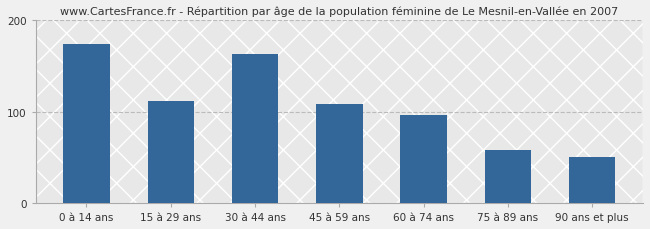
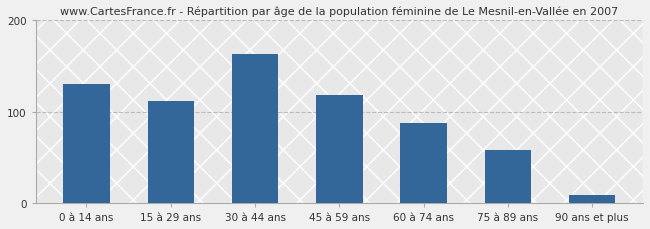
0 à 14 ans: 174 -> 130
45 à 59 ans: 108 -> 118
60 à 74 ans: 96 -> 87
90 ans et plus: 50 -> 9
